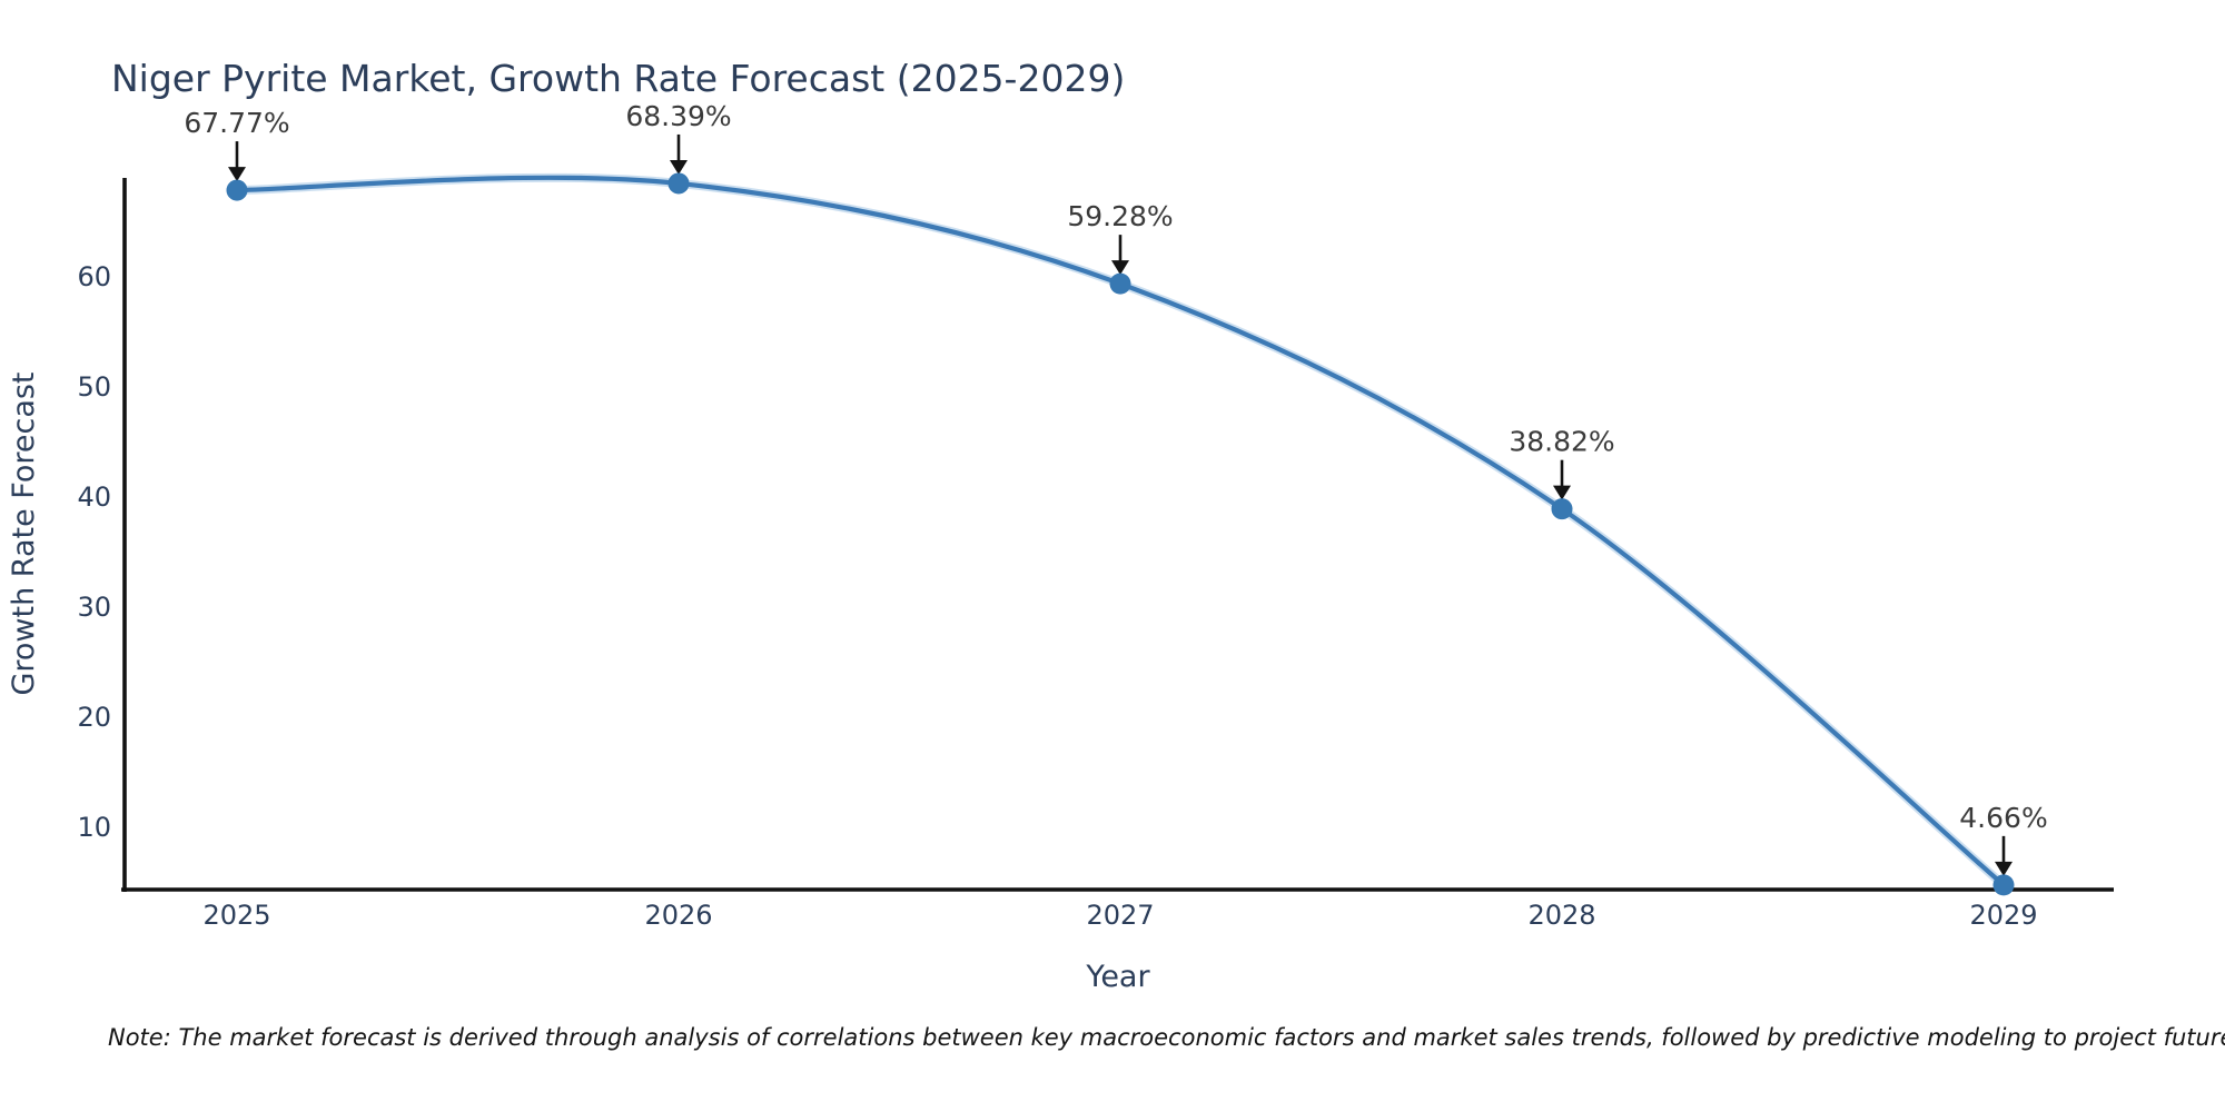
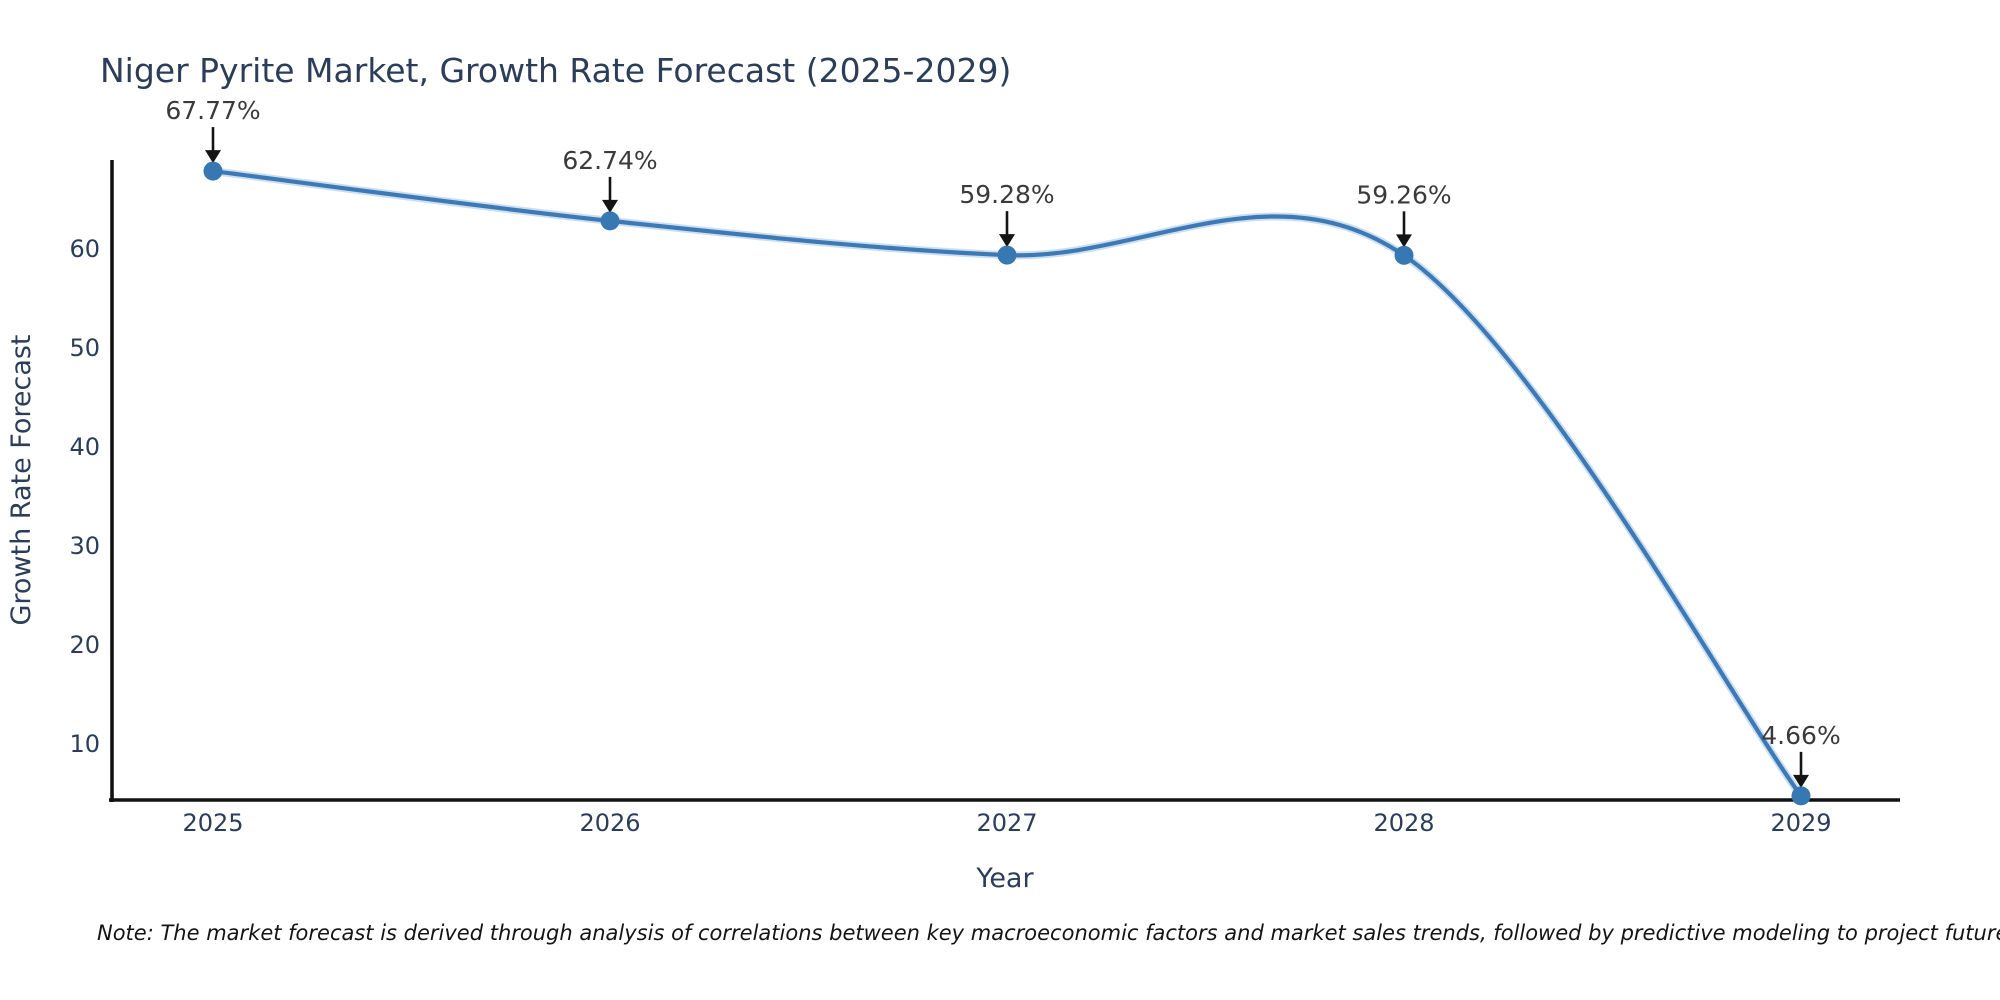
2026: 68.39% -> 62.74%
2028: 38.82% -> 59.26%
